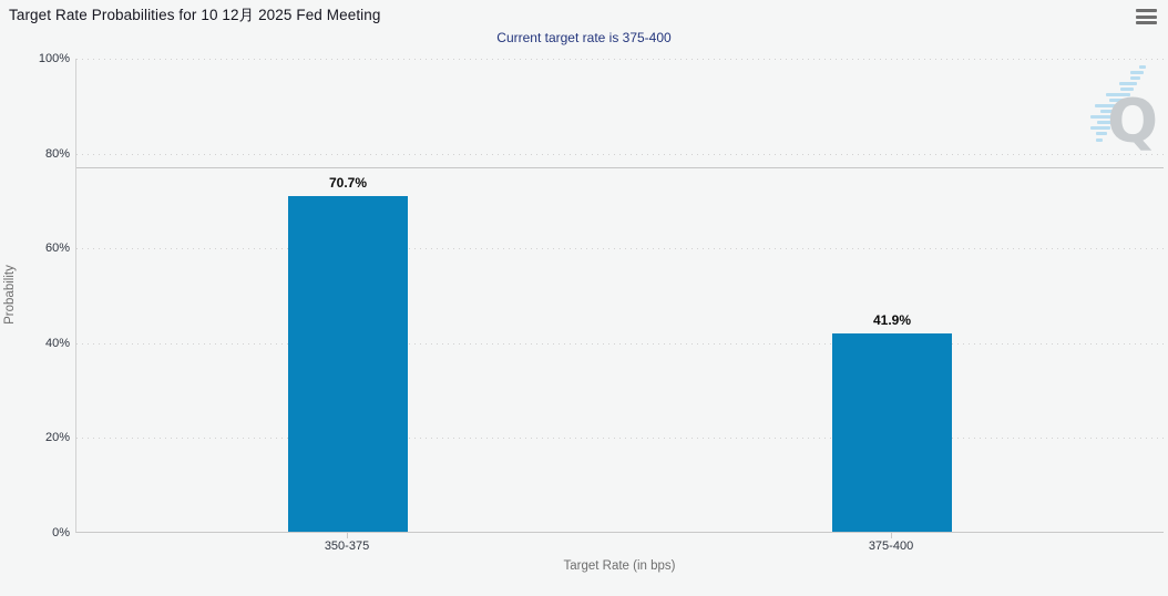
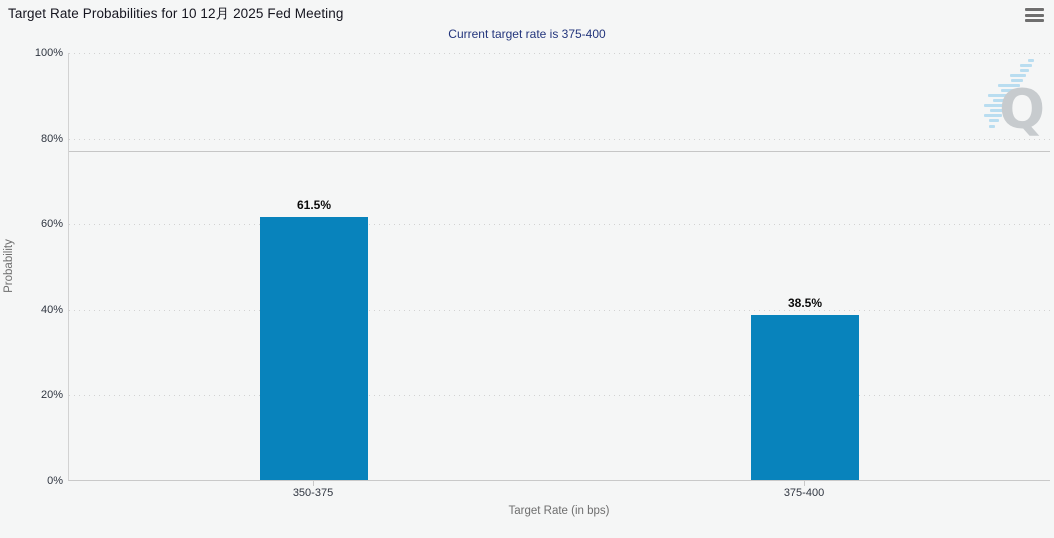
350-375: 70.7% -> 61.5%
375-400: 41.9% -> 38.5%
